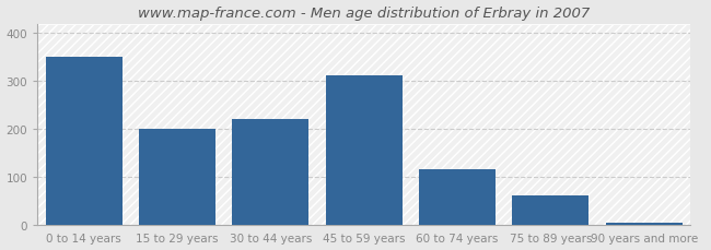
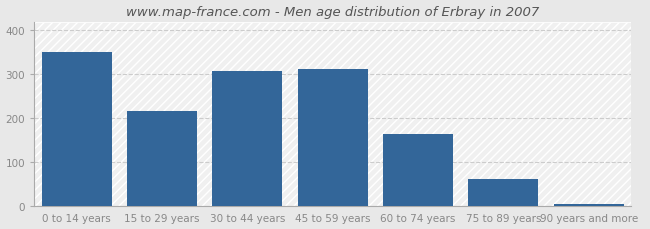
15 to 29 years: 200 -> 215
30 to 44 years: 220 -> 308
60 to 74 years: 115 -> 163
